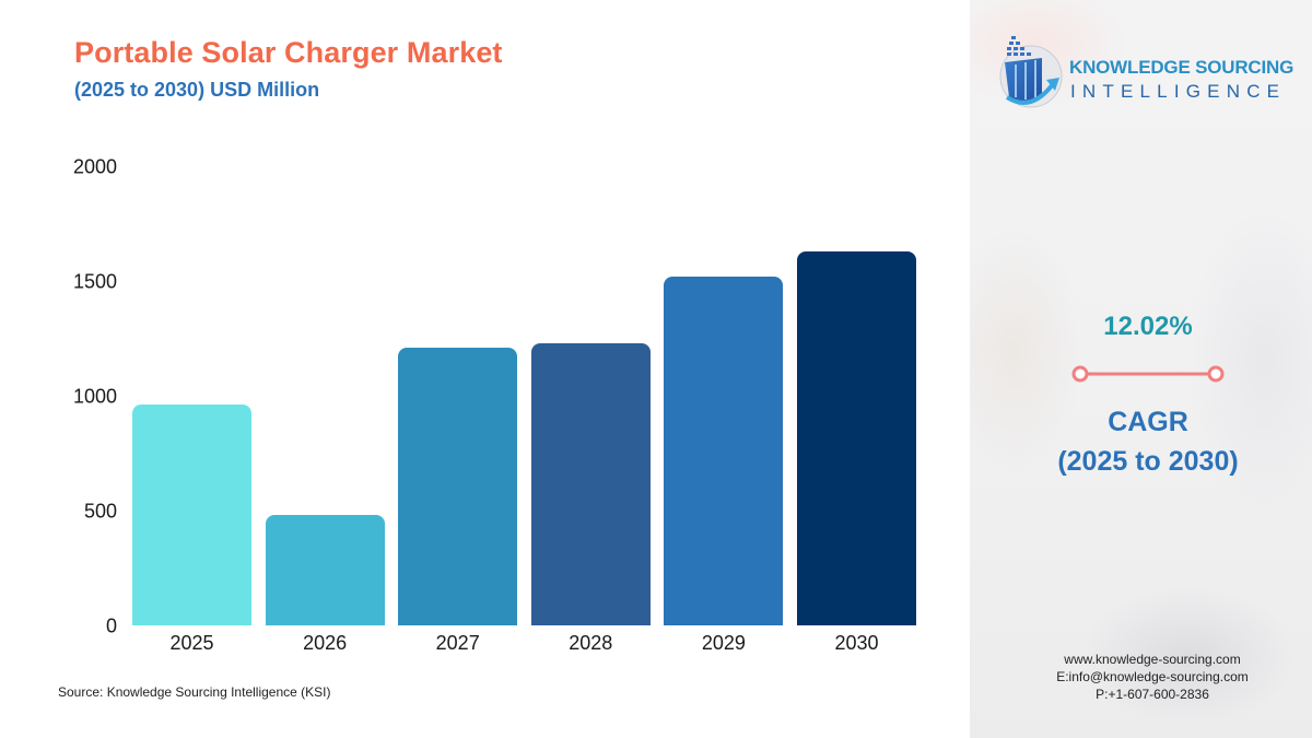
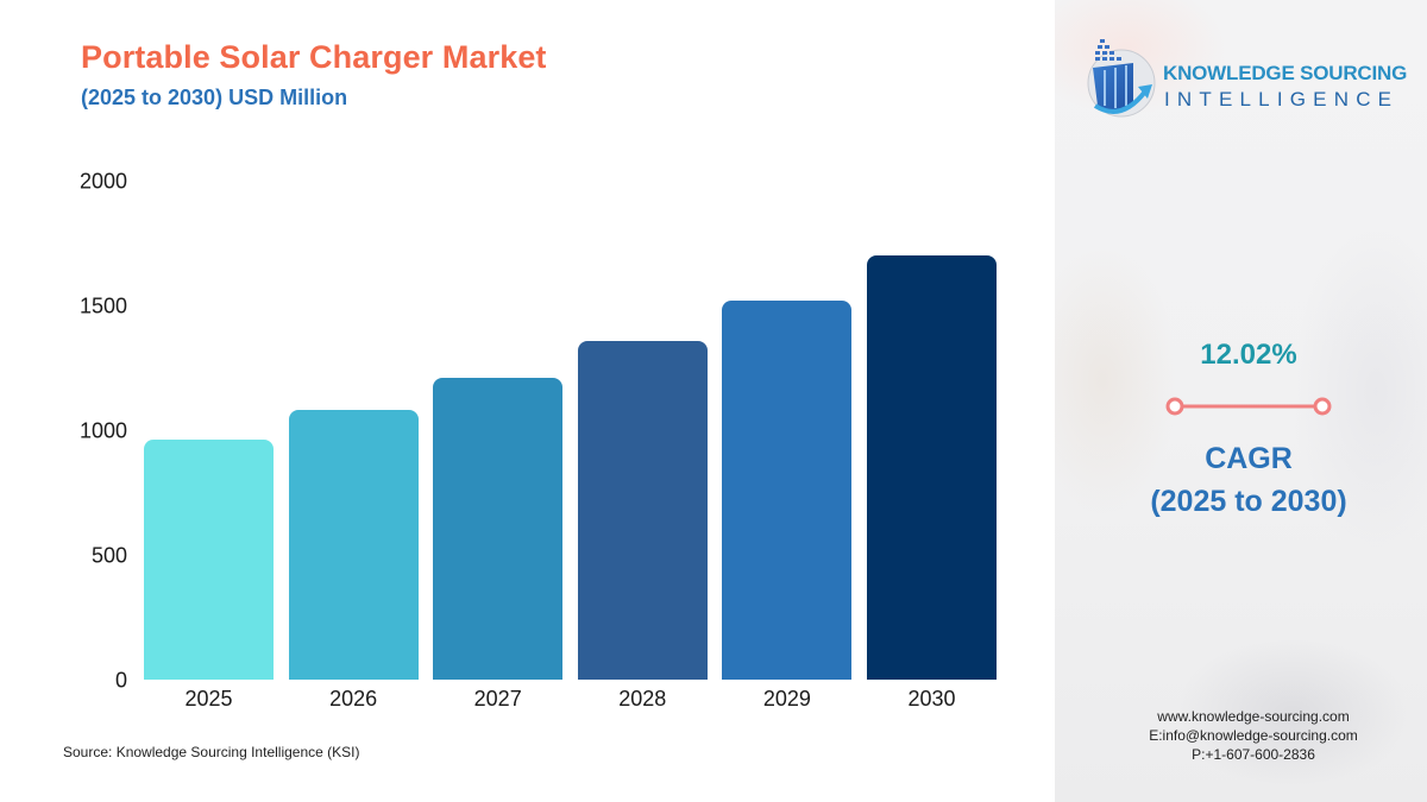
2026: 480 -> 1080
2028: 1230 -> 1360
2030: 1630 -> 1700
